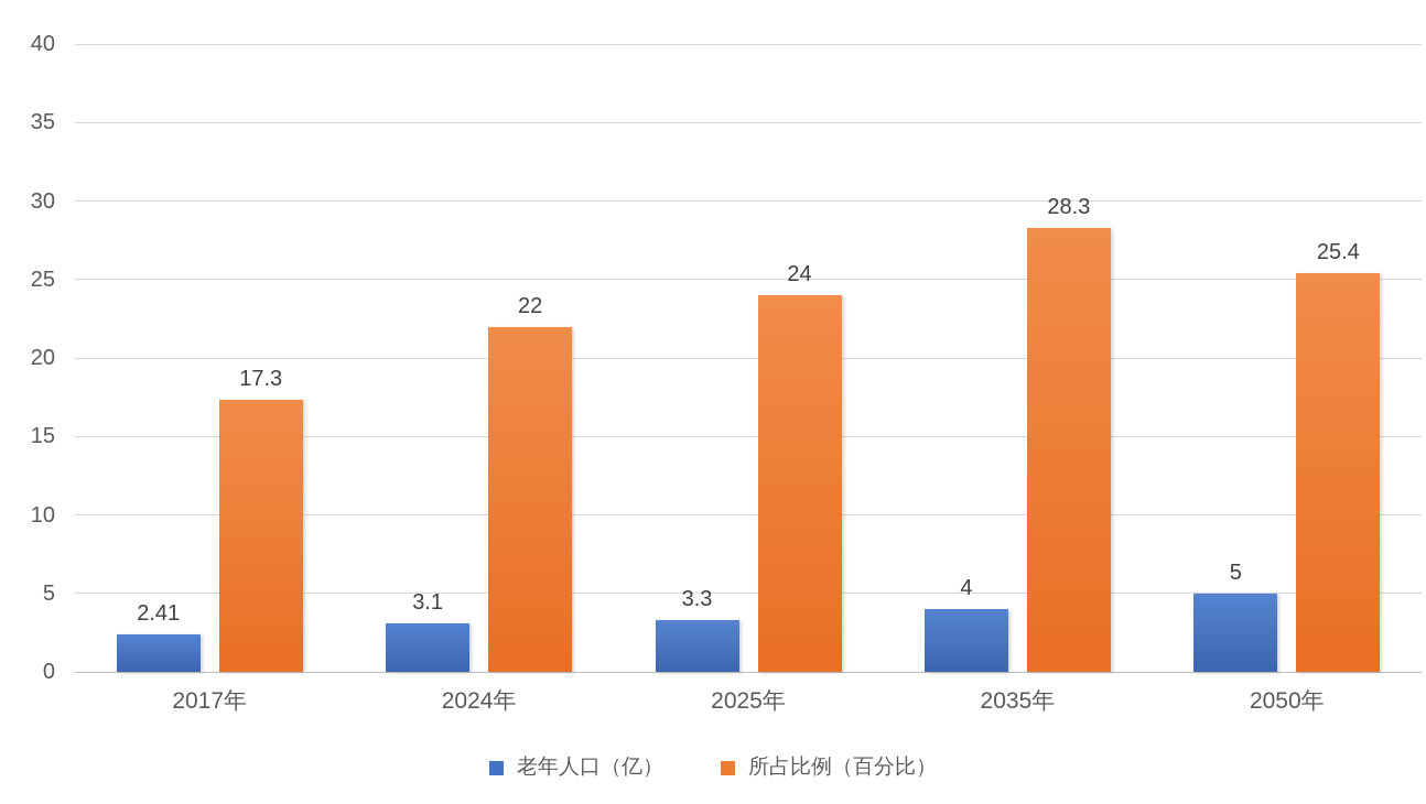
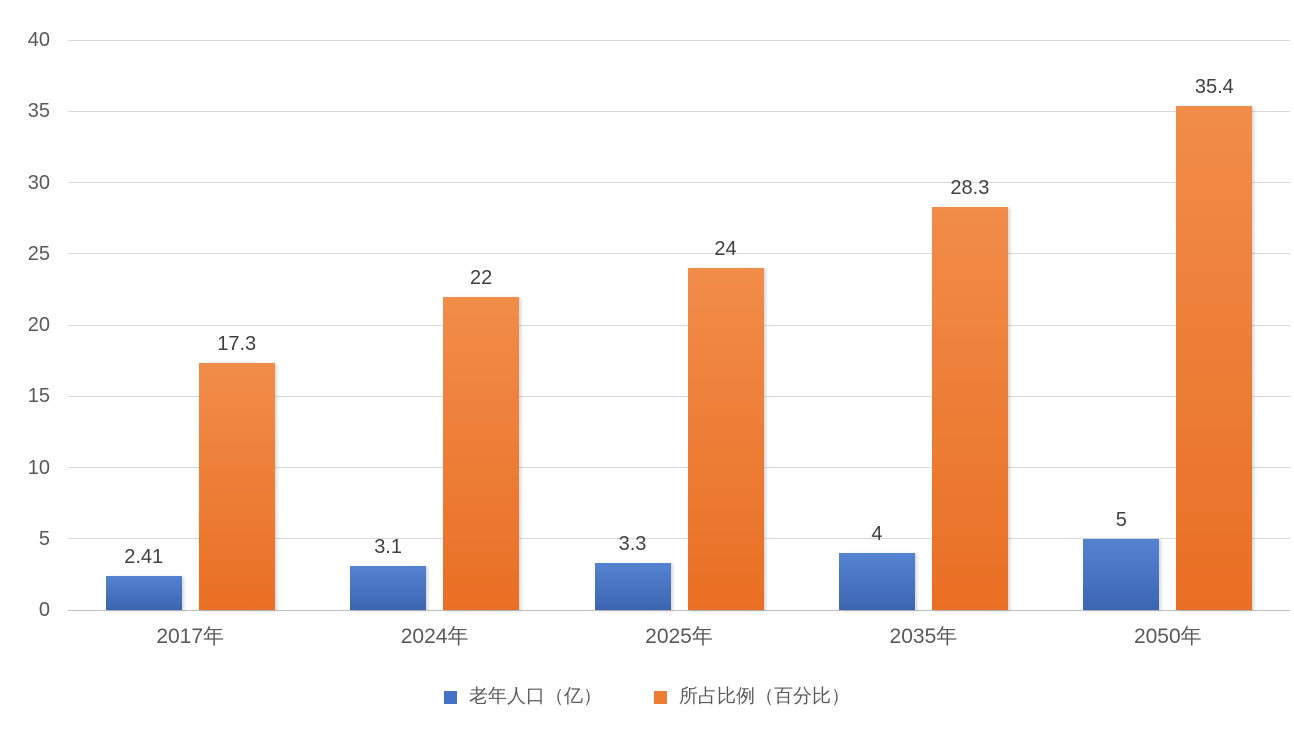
所占比例（百分比）/2050年: 25.4 -> 35.4
